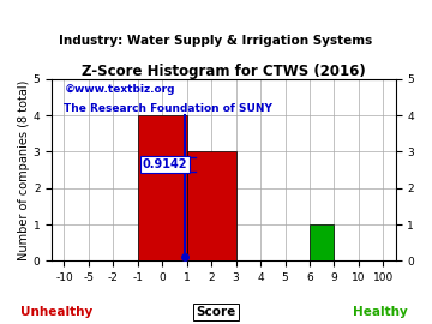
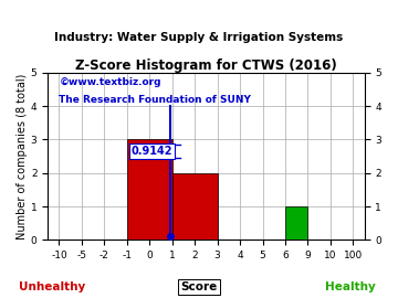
0: 4 -> 3
2: 3 -> 2
